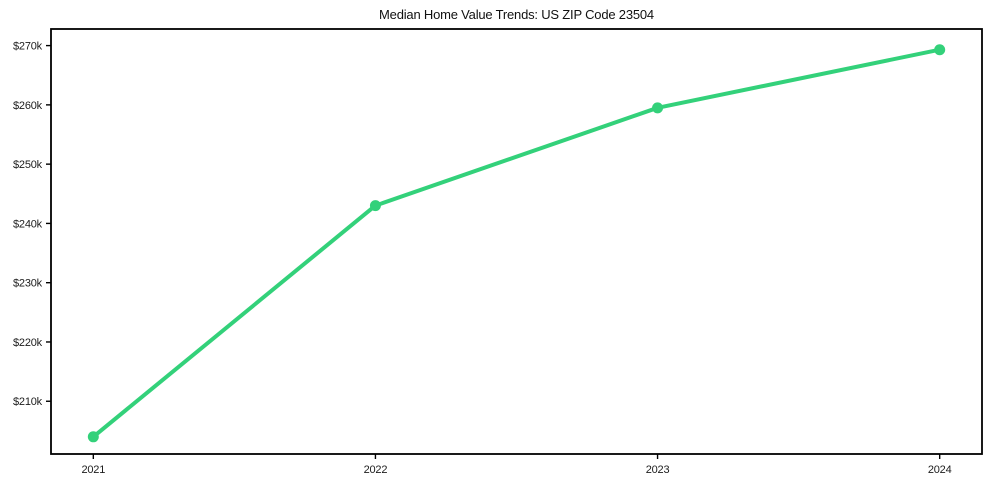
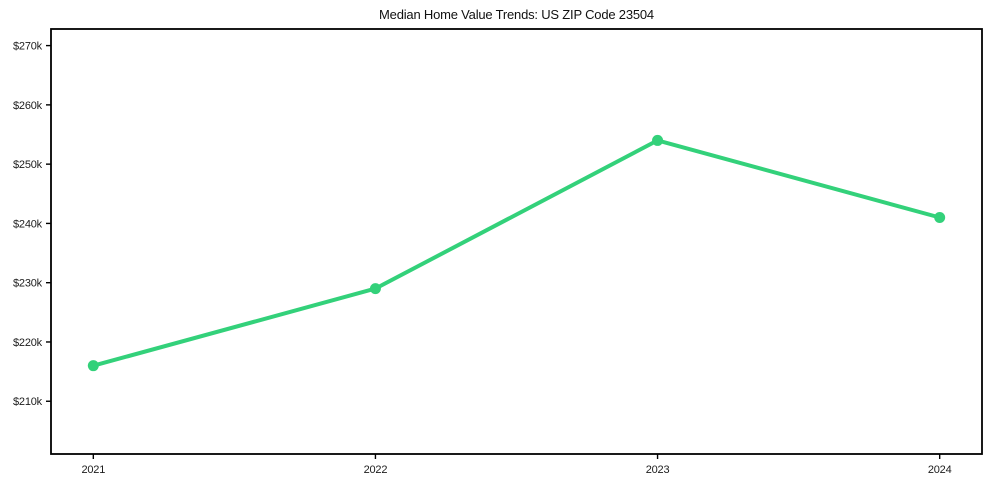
2021: $204k -> $216k
2022: $243k -> $229k
2023: $260k -> $254k
2024: $269k -> $241k
